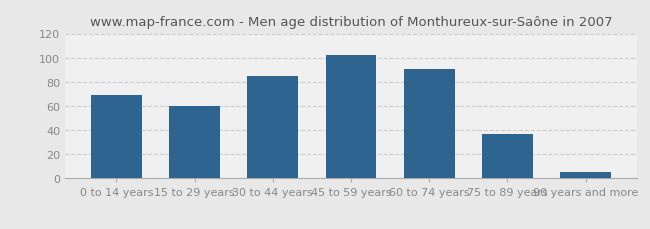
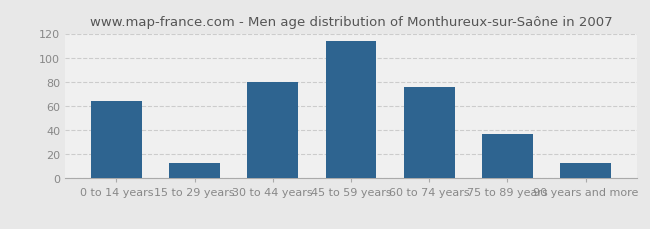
0 to 14 years: 69 -> 64
15 to 29 years: 60 -> 13
30 to 44 years: 85 -> 80
45 to 59 years: 102 -> 114
60 to 74 years: 91 -> 76
90 years and more: 5 -> 13
